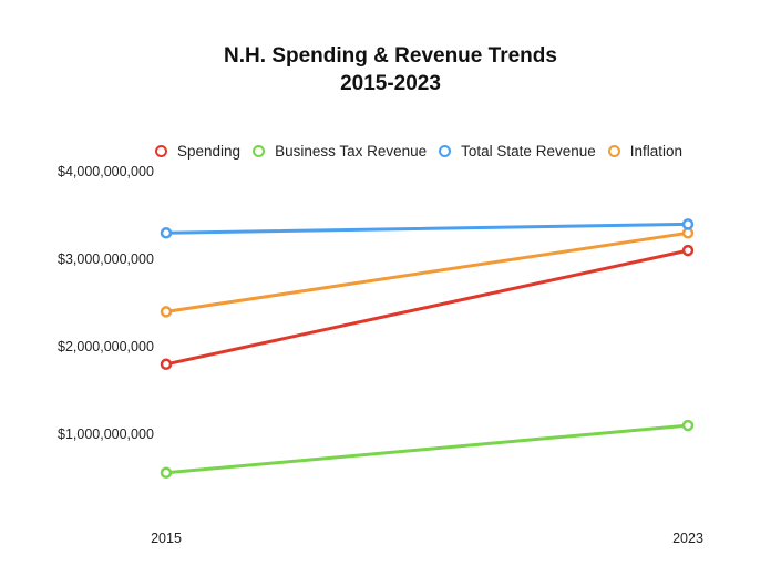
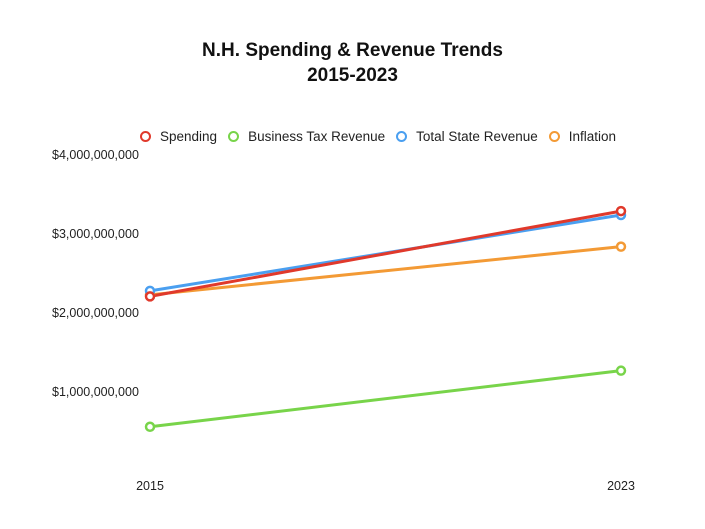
Spending/2015: $1800000000 -> $2200000000
Total State Revenue/2015: $3300000000 -> $2300000000
Inflation/2015: $2400000000 -> $2200000000
Spending/2023: $3100000000 -> $3300000000
Business Tax Revenue/2023: $1100000000 -> $1300000000
Total State Revenue/2023: $3400000000 -> $3200000000
Inflation/2023: $3300000000 -> $2800000000
